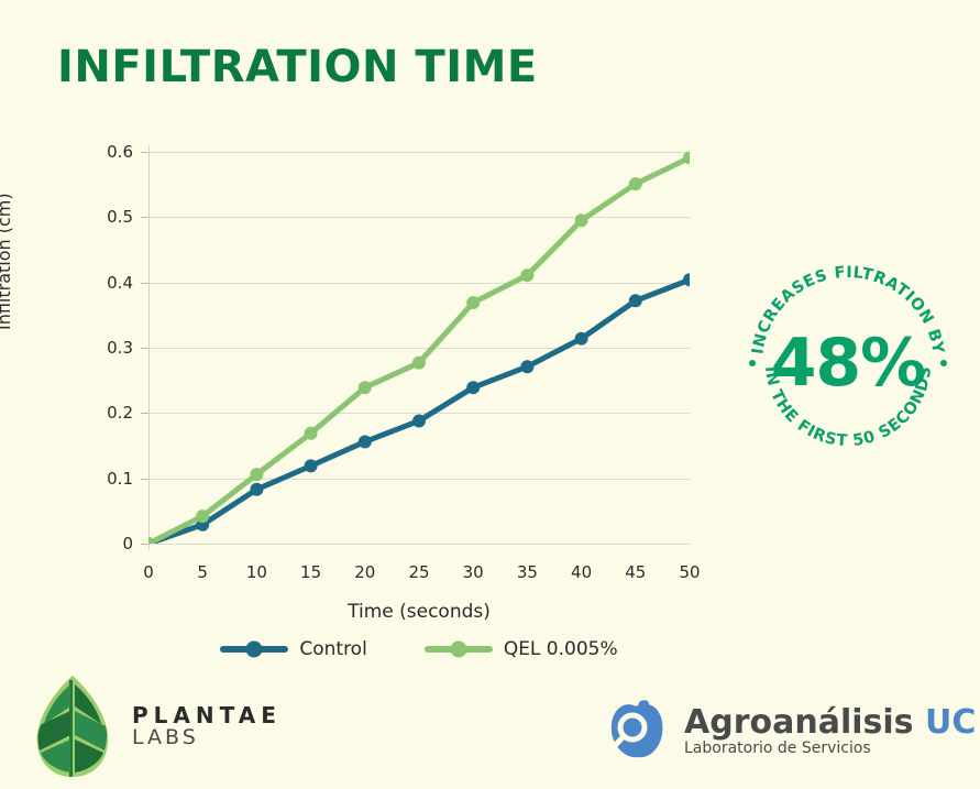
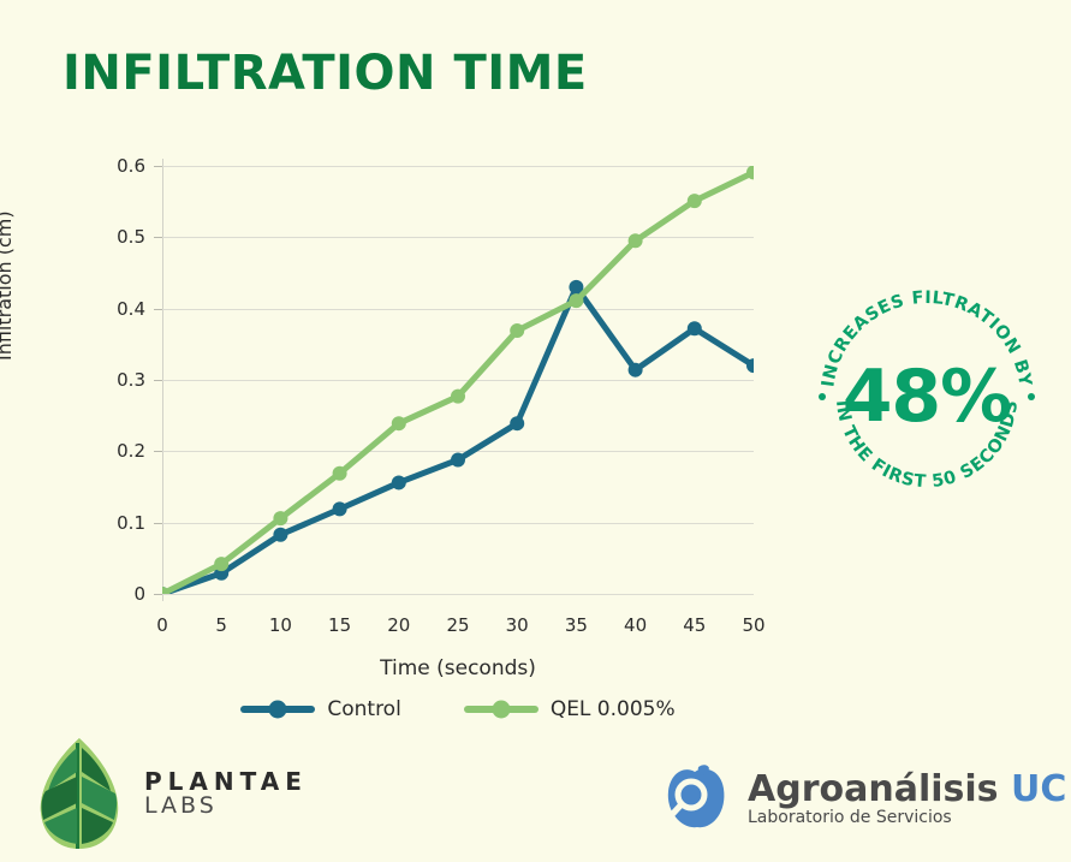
Control/35: 0.27 -> 0.43
Control/50: 0.40 -> 0.32
